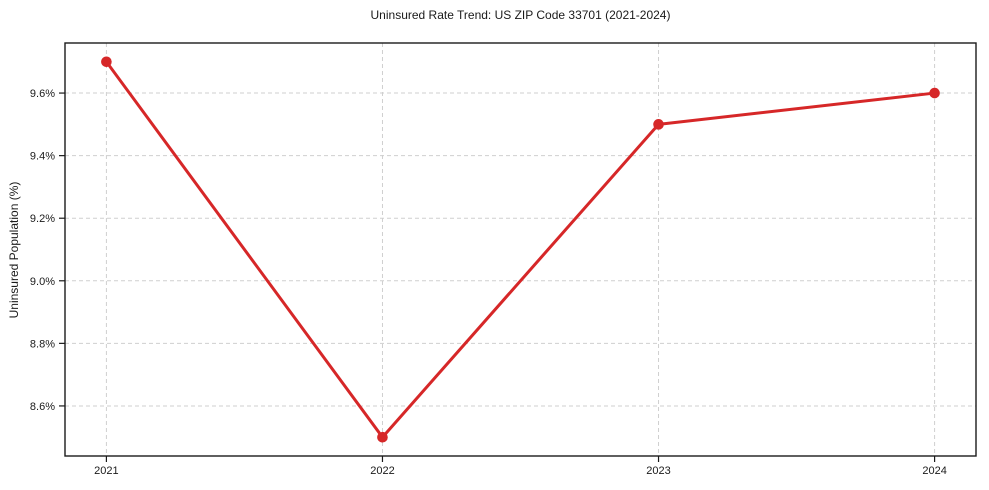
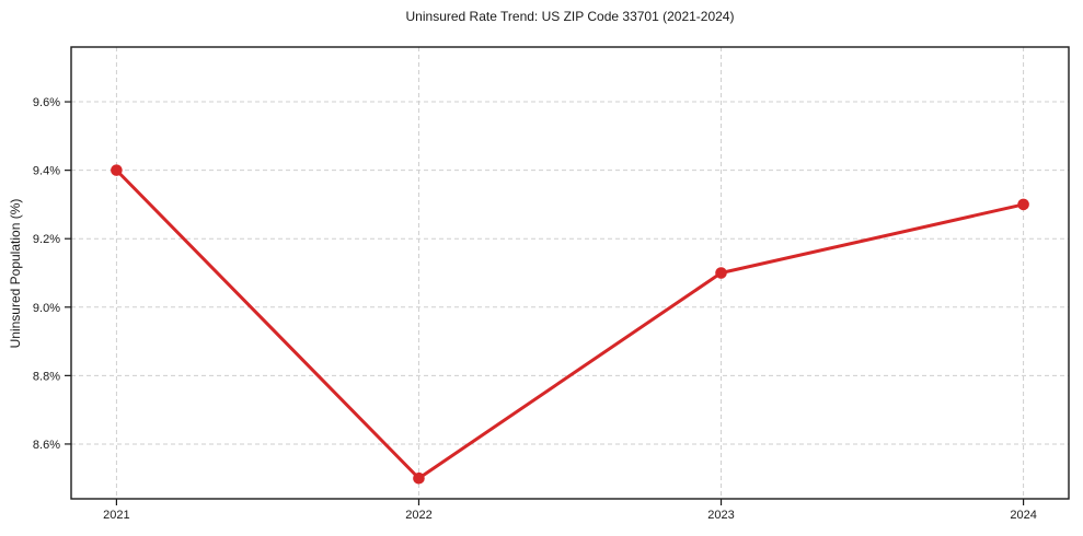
2021: 9.7% -> 9.4%
2023: 9.5% -> 9.1%
2024: 9.6% -> 9.3%
